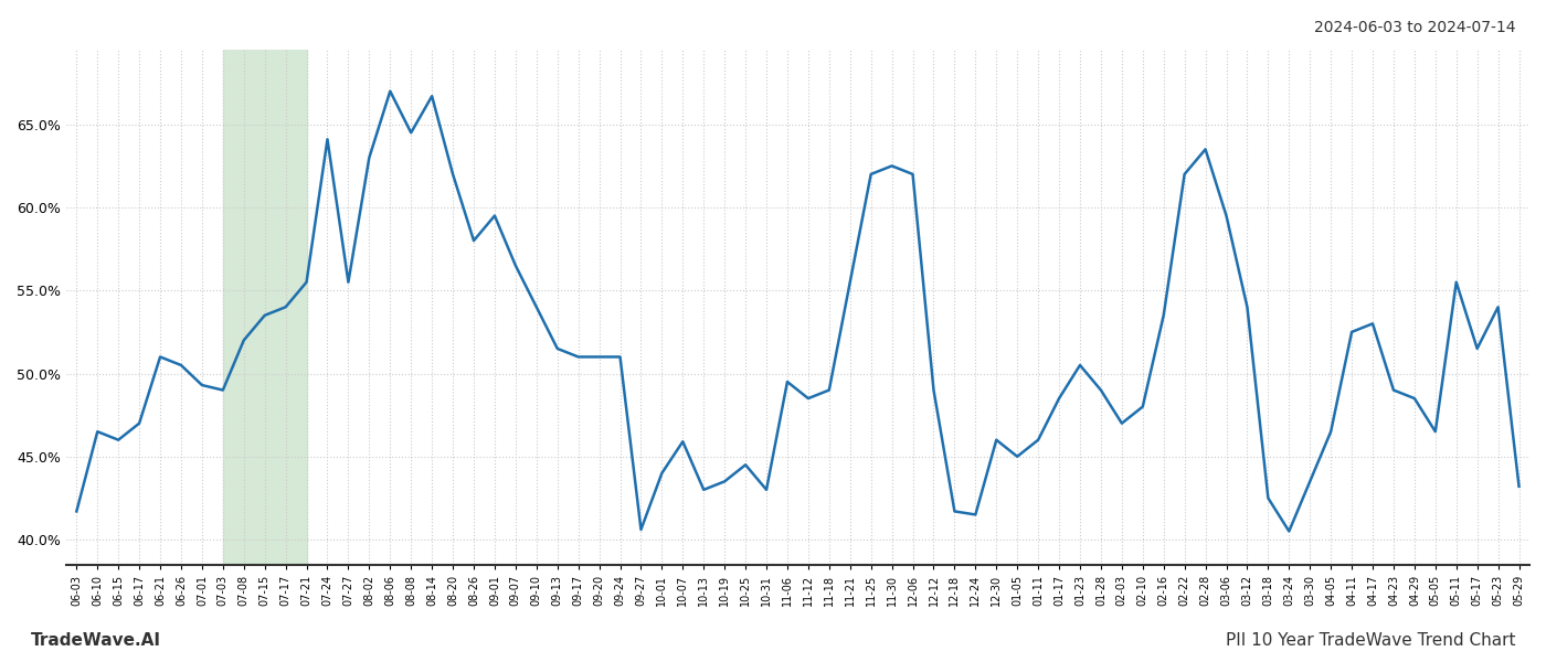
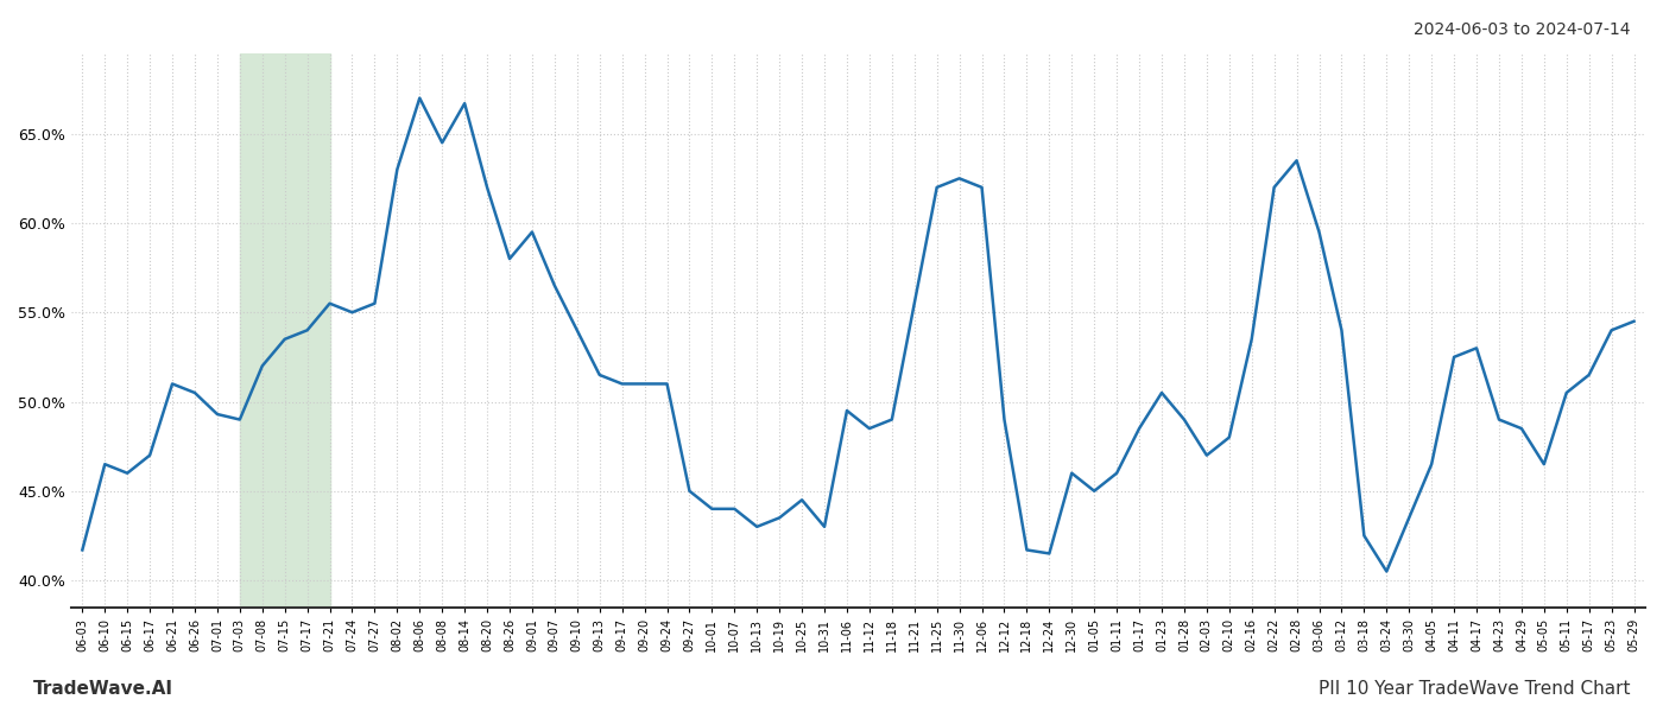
07-24: 64.1% -> 55.0%
09-27: 40.6% -> 45.0%
10-07: 45.9% -> 44.0%
05-11: 55.5% -> 50.5%
05-29: 43.2% -> 54.5%
